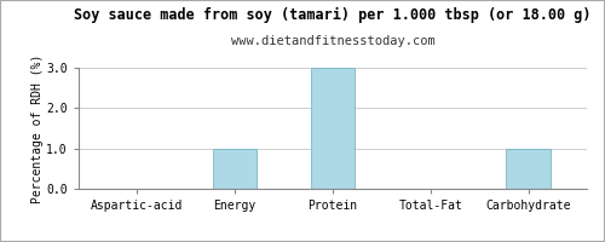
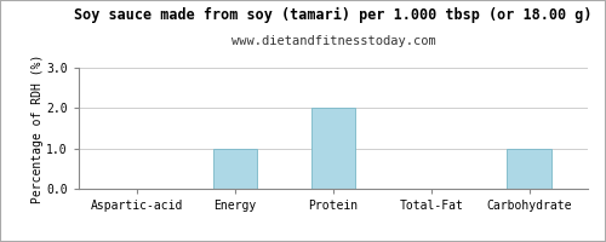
Protein: 3 -> 2
